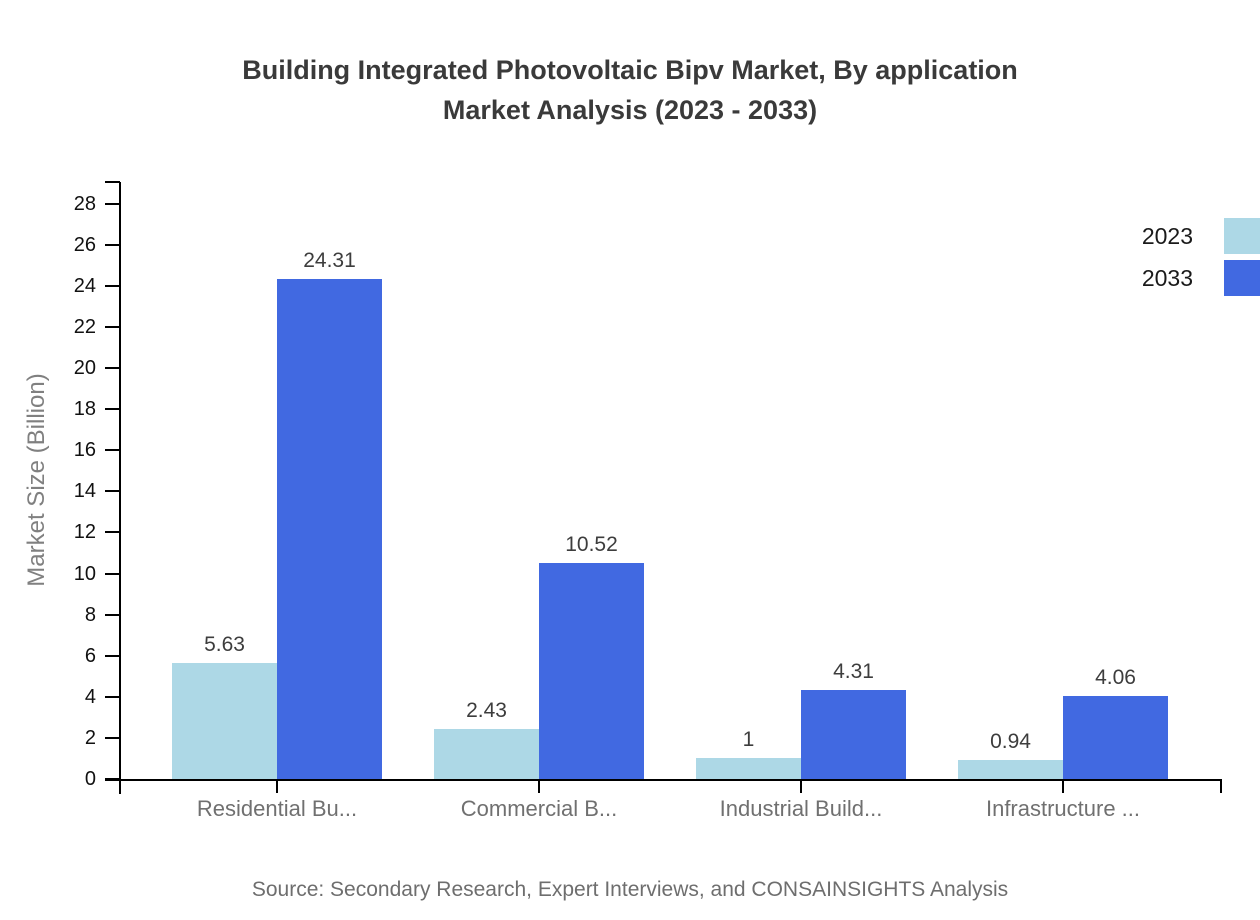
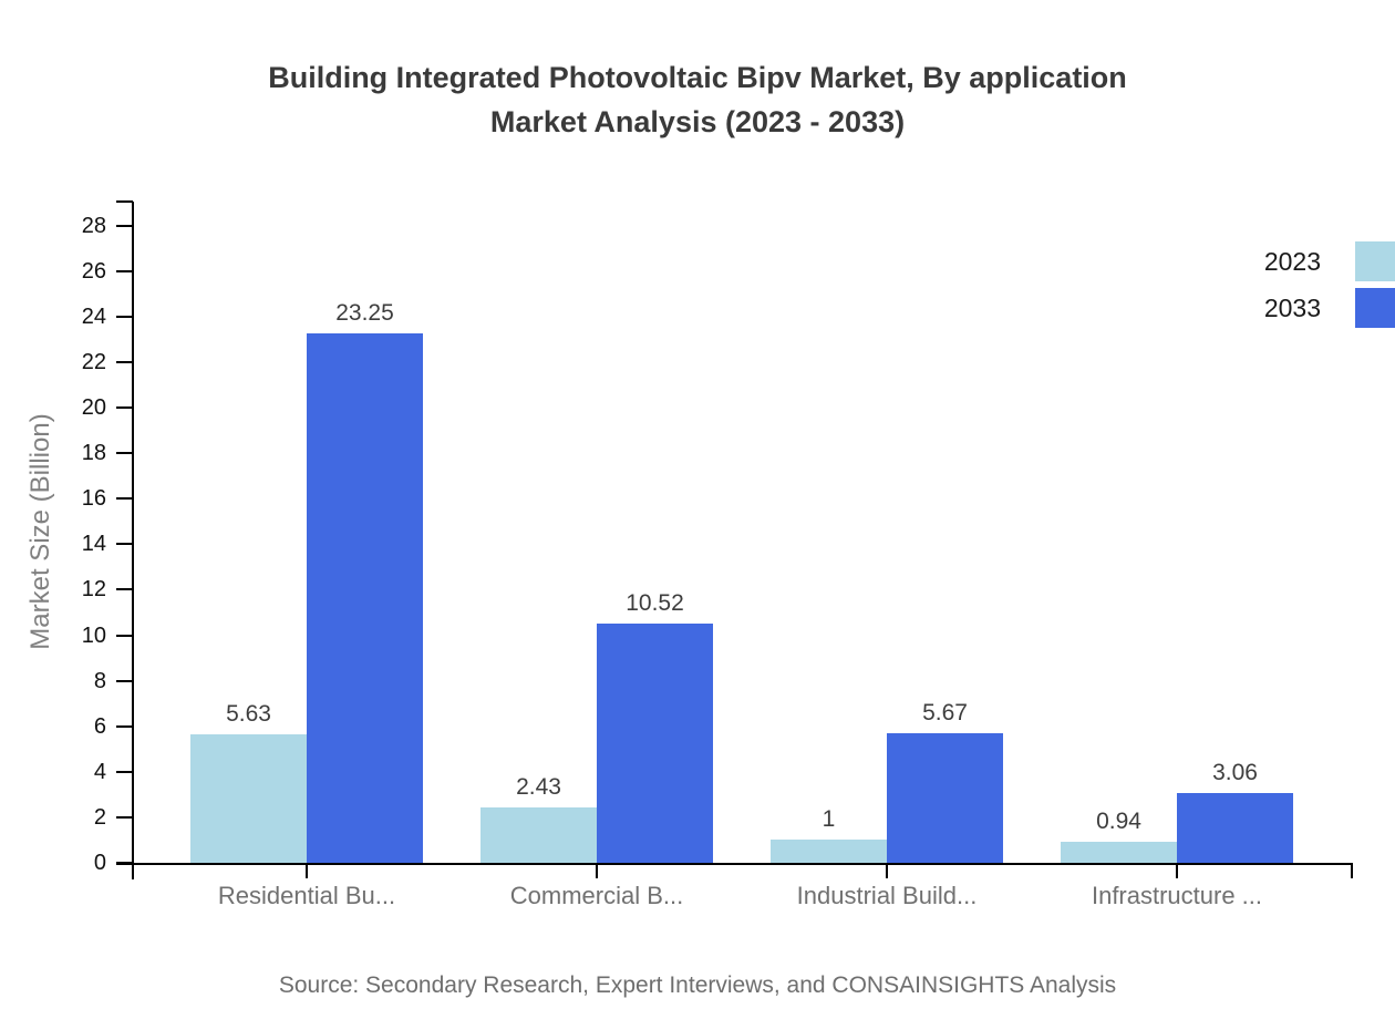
2033/Residential Bu...: 24.31 -> 23.25
2033/Industrial Build...: 4.31 -> 5.67
2033/Infrastructure ...: 4.06 -> 3.06
